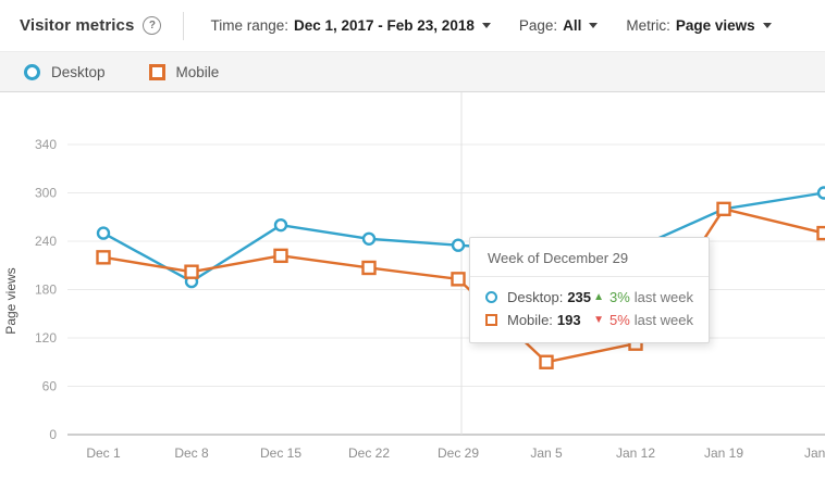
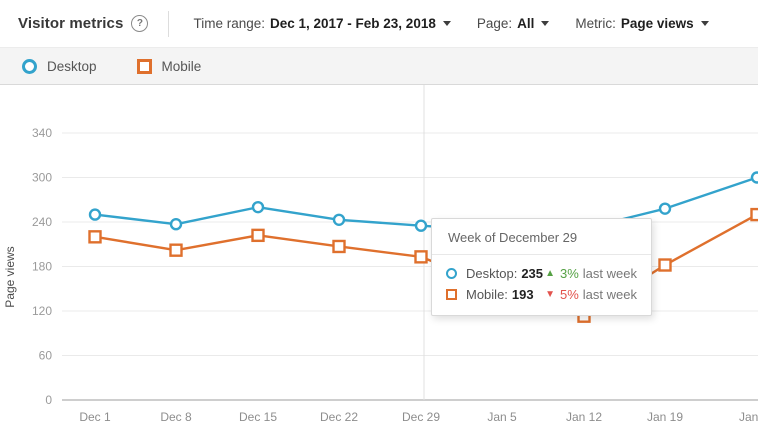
Desktop/Dec 8: 190 -> 240
Mobile/Jan 5: 90 -> 150
Desktop/Jan 19: 280 -> 260
Mobile/Jan 19: 280 -> 180
